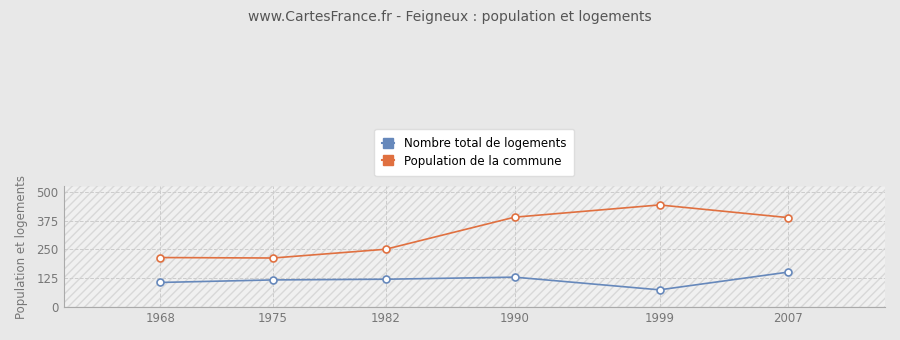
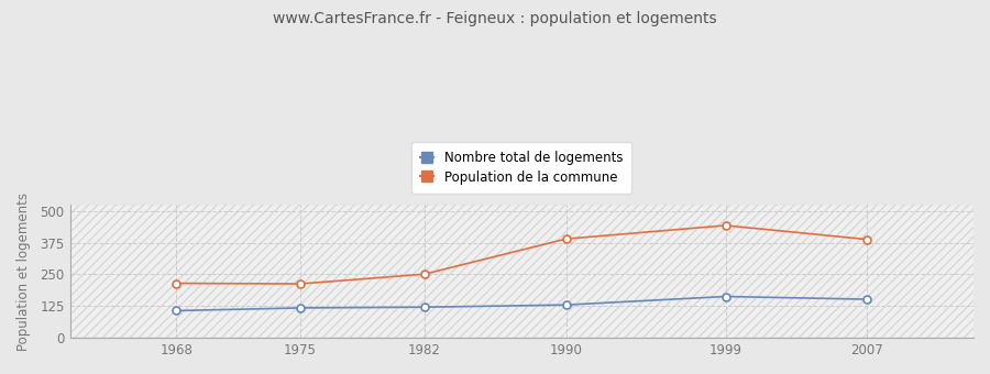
Nombre total de logements/1999: 75 -> 163
